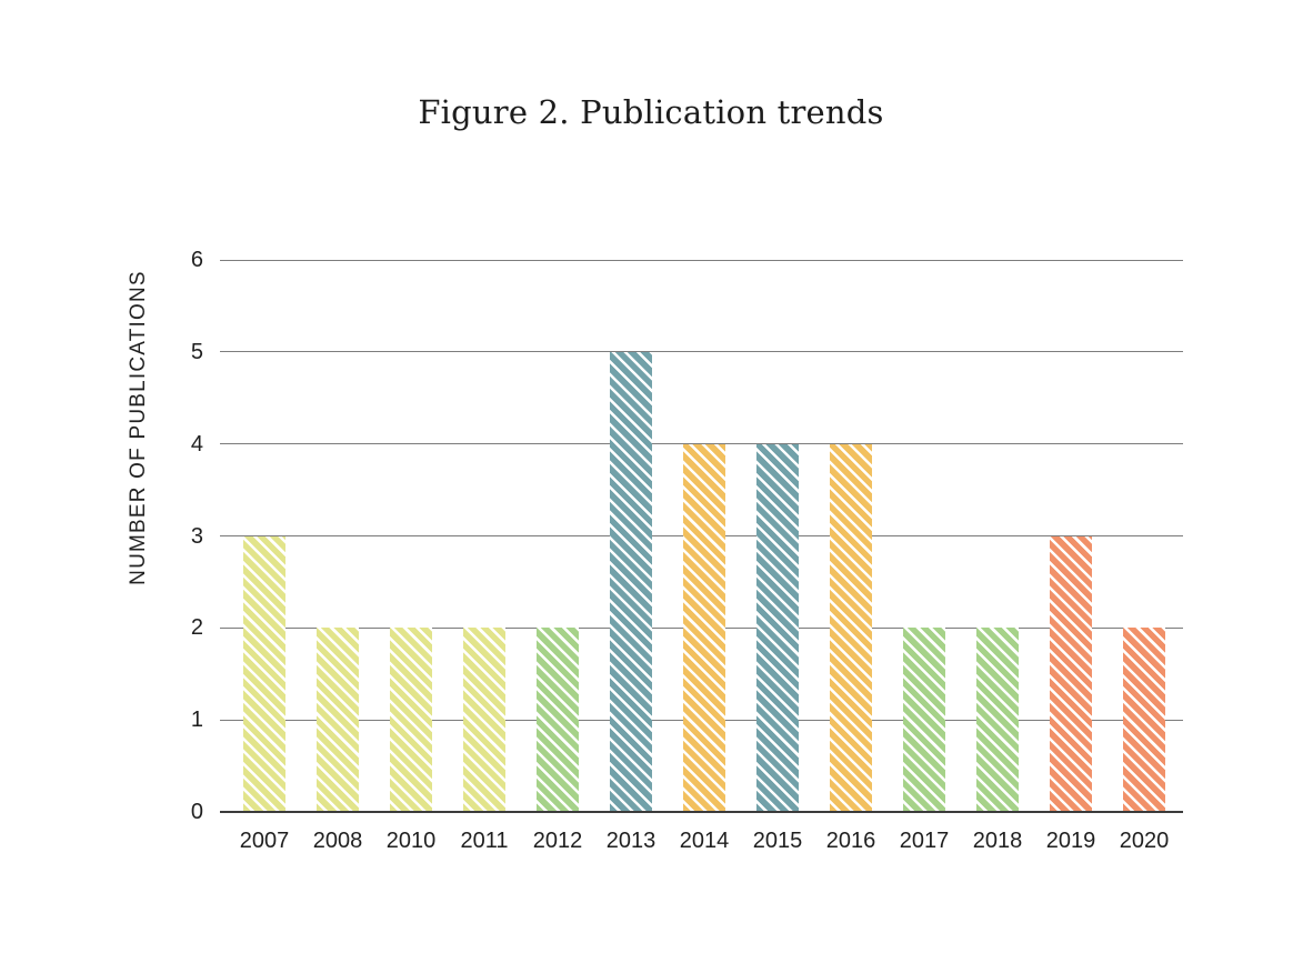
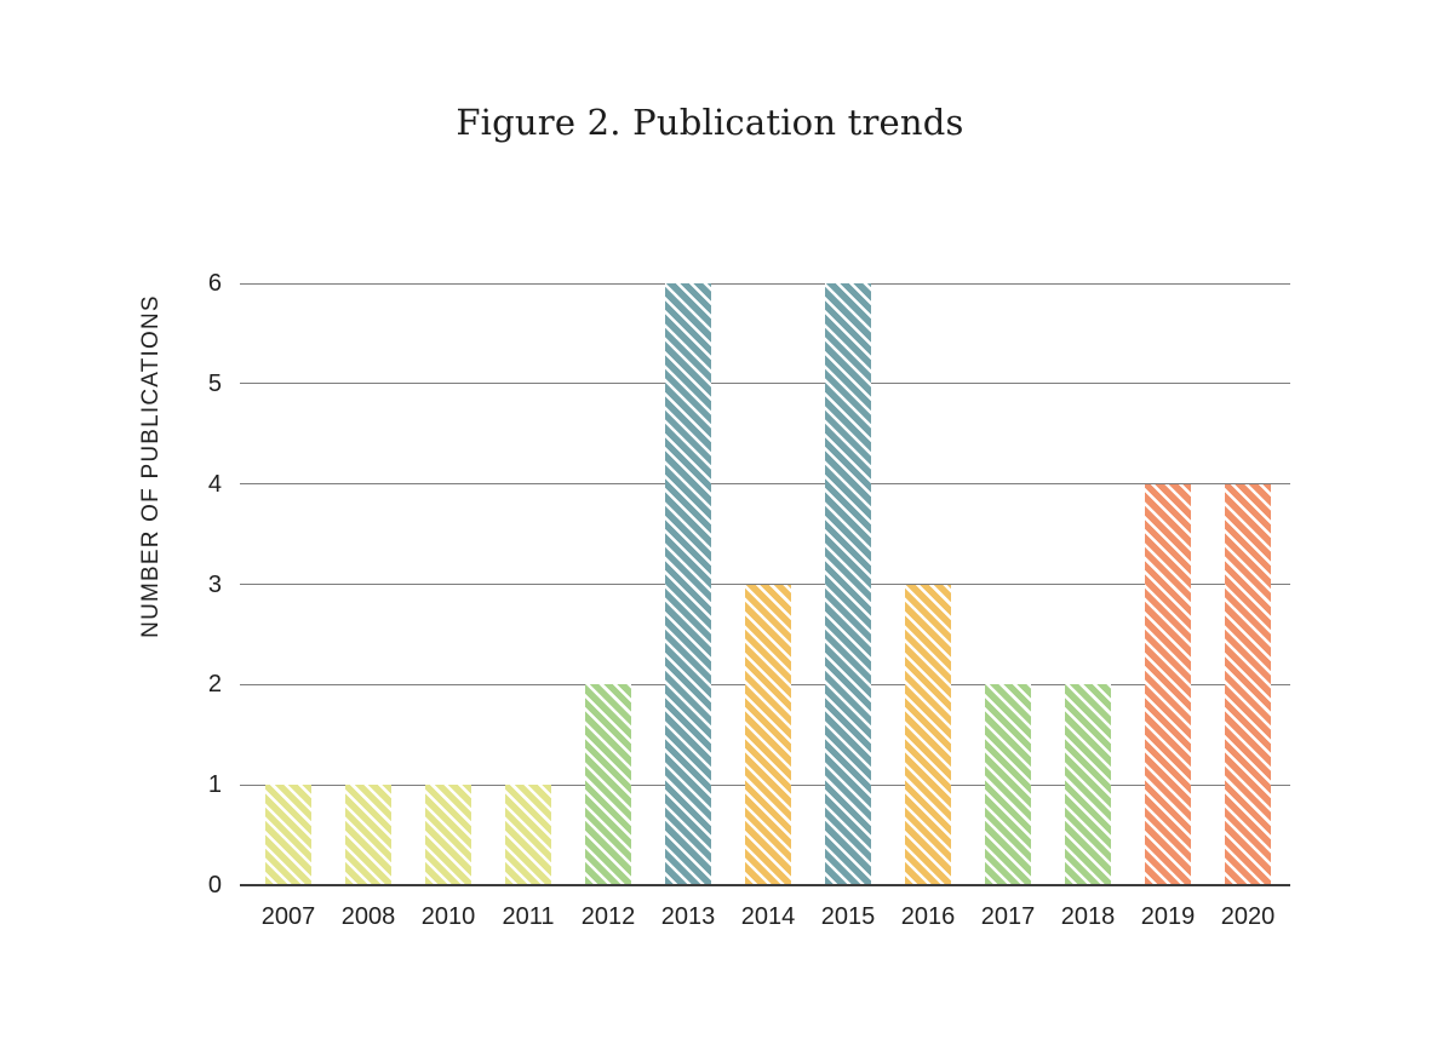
2007: 3 -> 1
2008: 2 -> 1
2010: 2 -> 1
2011: 2 -> 1
2013: 5 -> 6
2014: 4 -> 3
2015: 4 -> 6
2016: 4 -> 3
2019: 3 -> 4
2020: 2 -> 4
